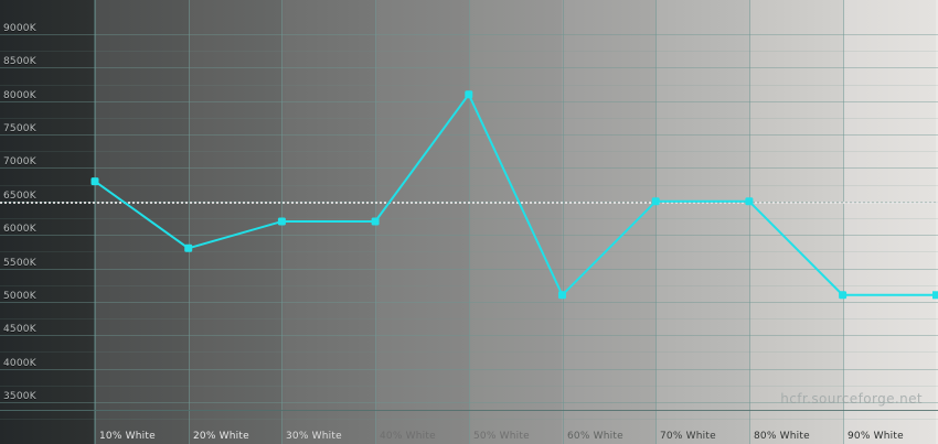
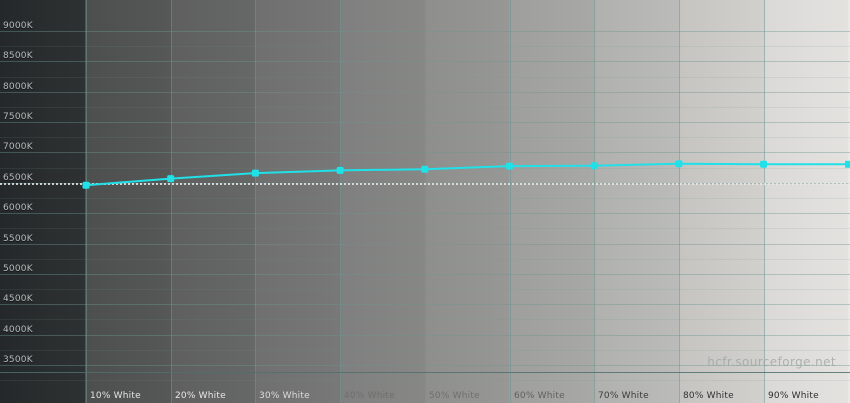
10% White: 6800K -> 6500K
20% White: 5800K -> 6600K
30% White: 6200K -> 6700K
40% White: 6200K -> 6700K
50% White: 8100K -> 6700K
60% White: 5100K -> 6800K
70% White: 6500K -> 6800K
80% White: 6500K -> 6800K
90% White: 5100K -> 6800K
